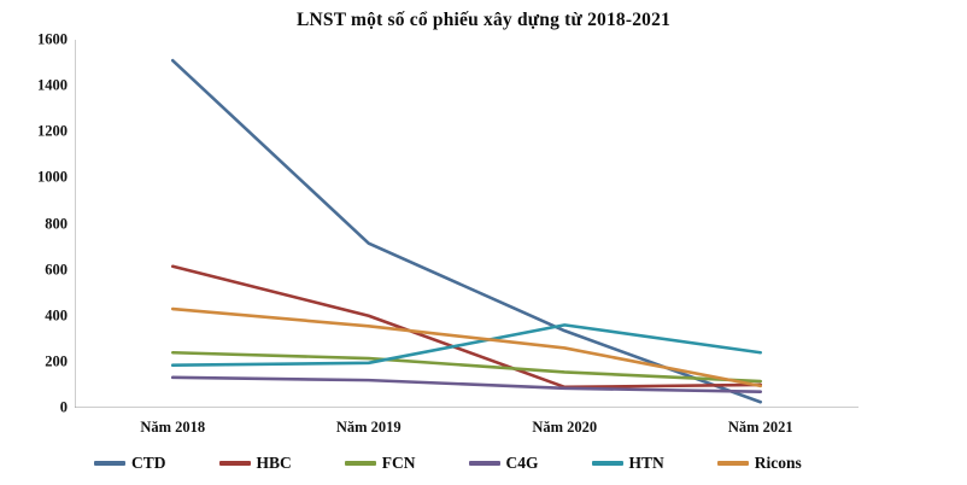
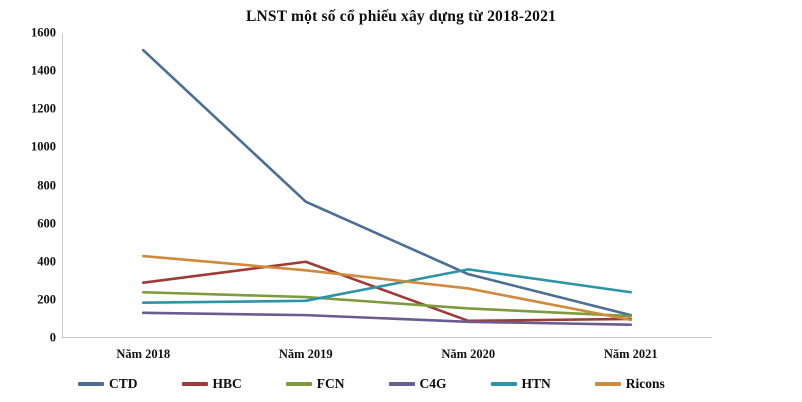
HBC/Năm 2018: 620 -> 290
CTD/Năm 2021: 20 -> 120
